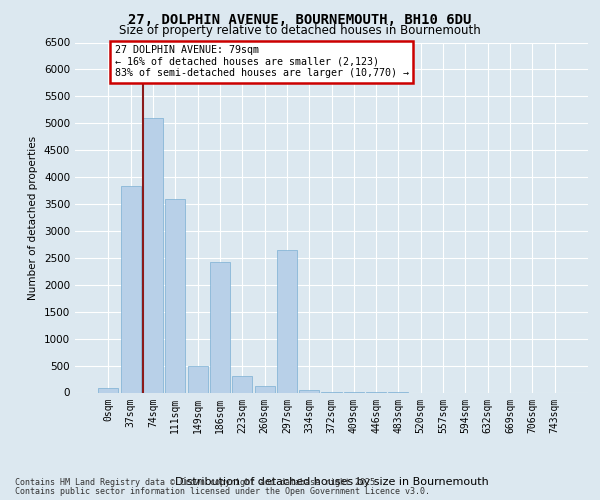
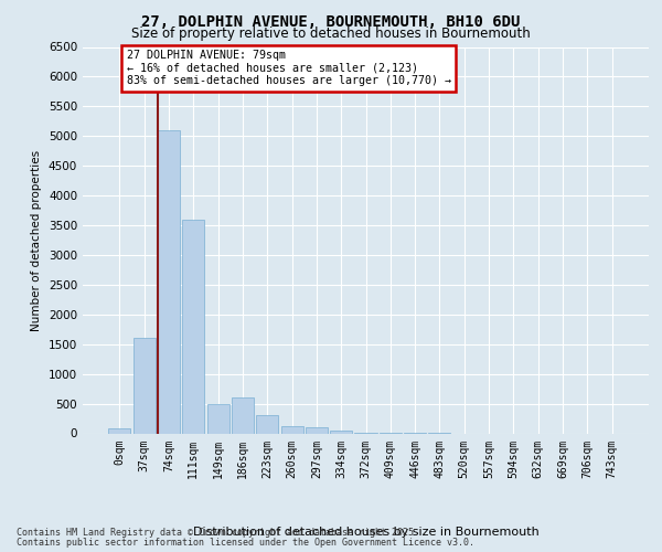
37sqm: 3840 -> 1600
186sqm: 2420 -> 600
297sqm: 2640 -> 100
